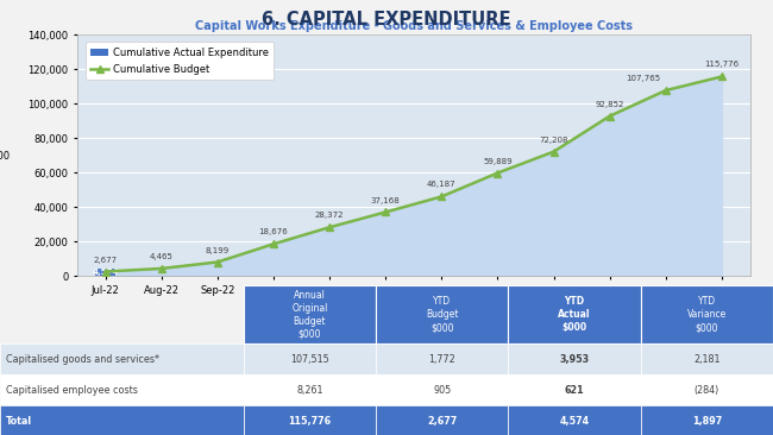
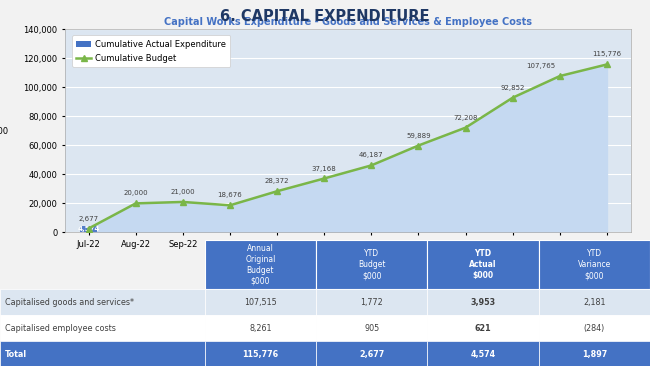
Cumulative Budget/Aug-22: 4,000 -> 20,000
Cumulative Budget/Sep-22: 8,000 -> 21,000
